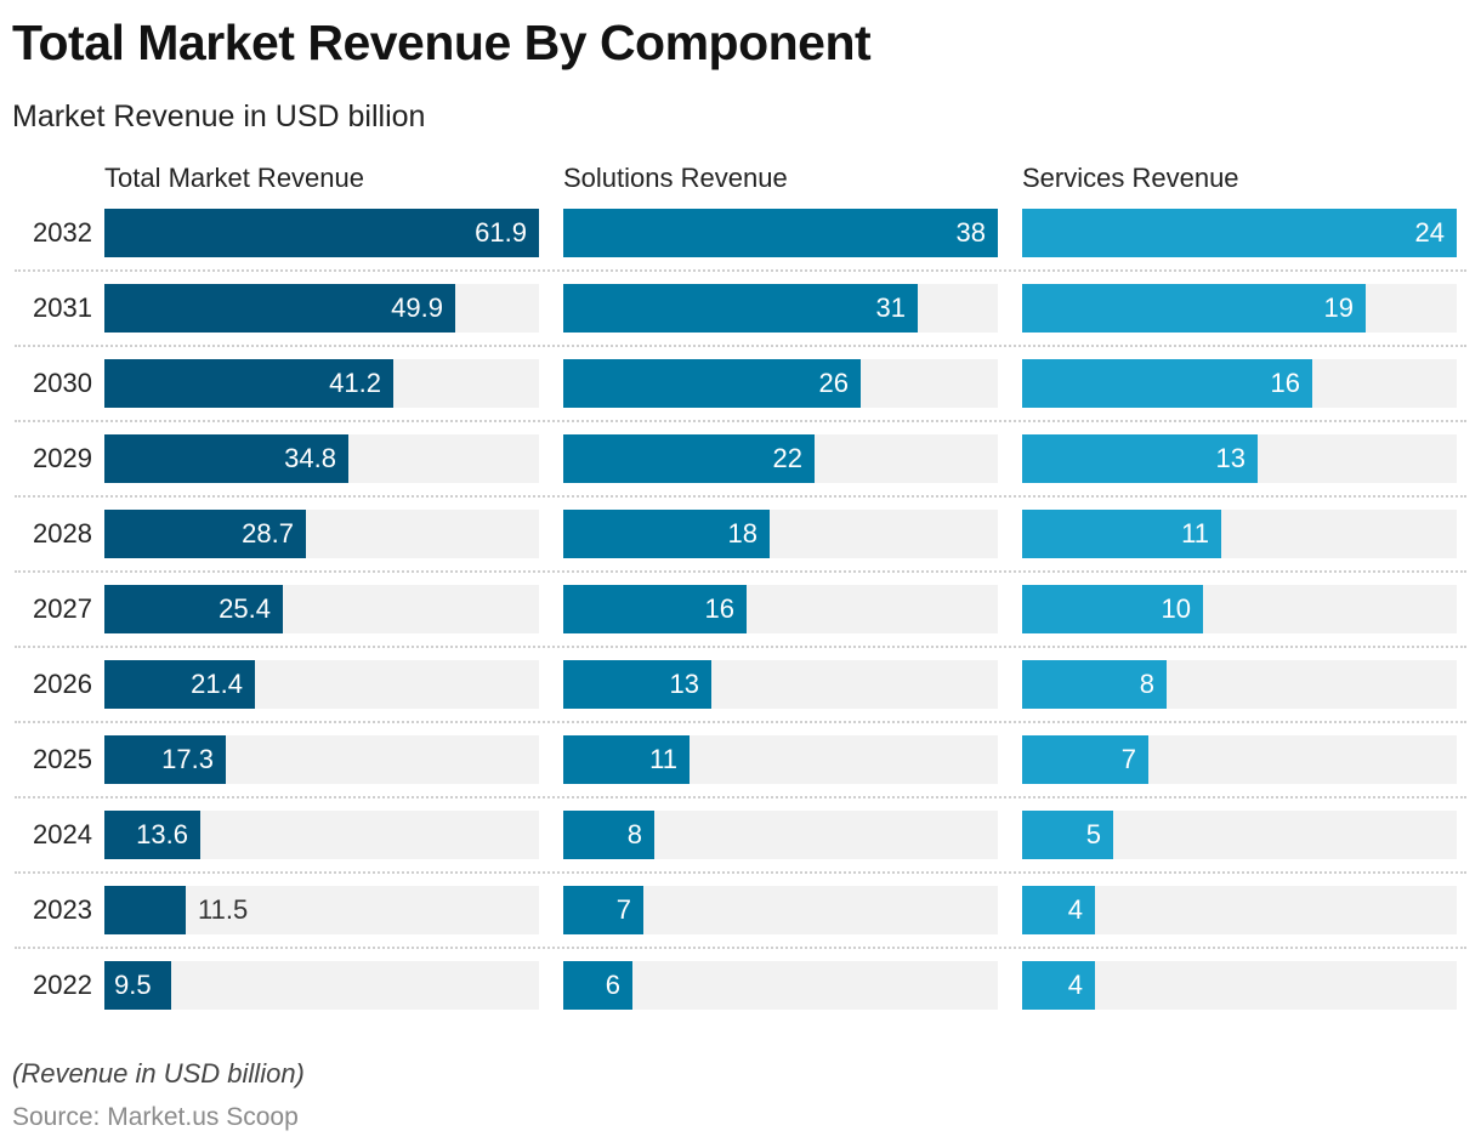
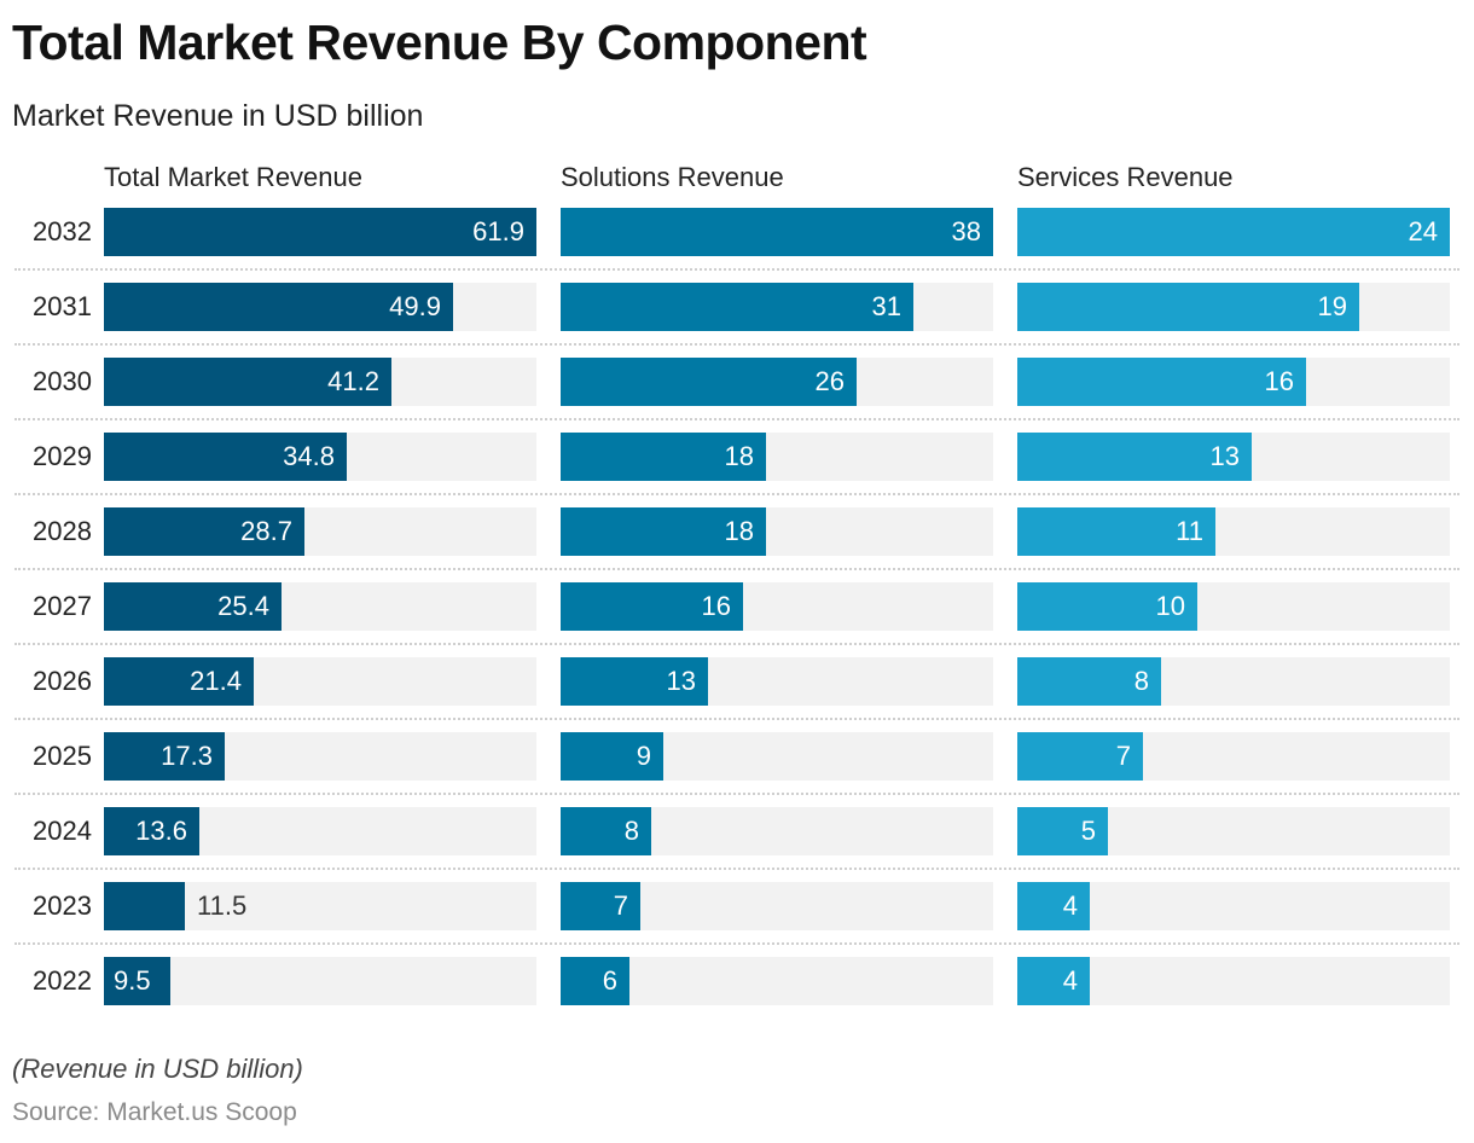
Solutions Revenue/2029: 22 -> 18
Solutions Revenue/2025: 11 -> 9
